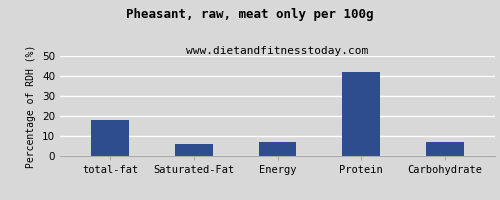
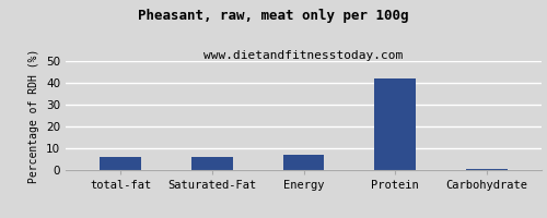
total-fat: 18.0 -> 6.0
Carbohydrate: 7.0 -> 0.5
